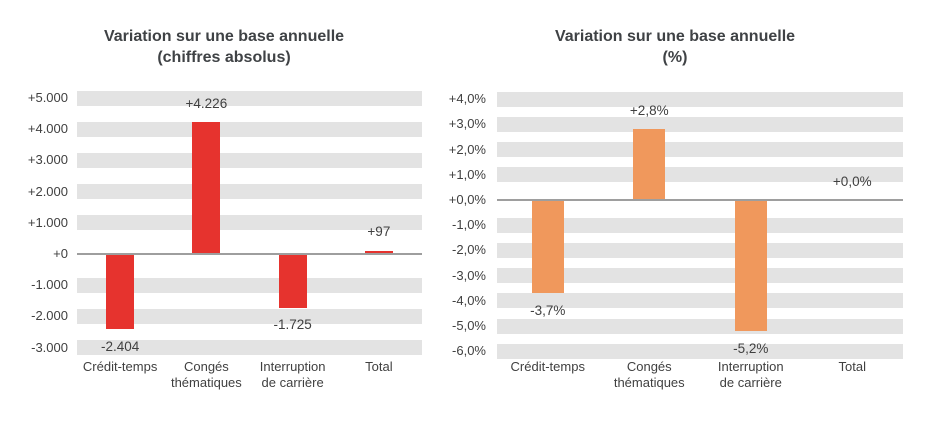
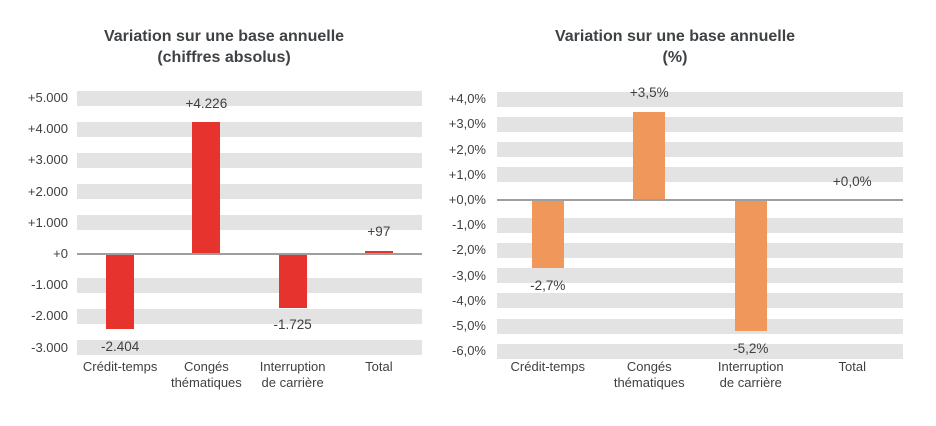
Variation sur une base annuelle (%)/Crédit-temps: -3,7% -> -2,7%
Variation sur une base annuelle (%)/Congés thématiques: +2,8% -> +3,5%
